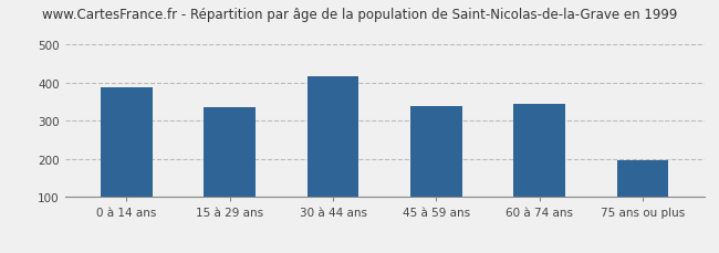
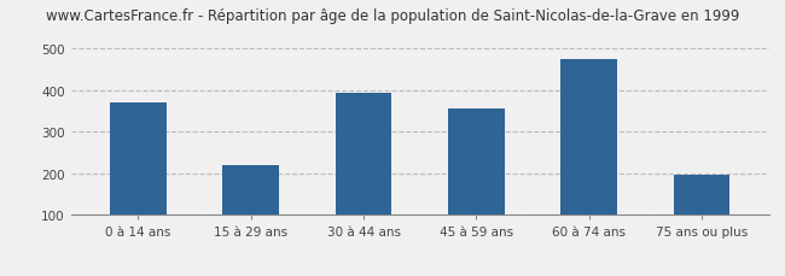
0 à 14 ans: 387 -> 370
15 à 29 ans: 336 -> 220
30 à 44 ans: 416 -> 395
45 à 59 ans: 338 -> 355
60 à 74 ans: 344 -> 475
